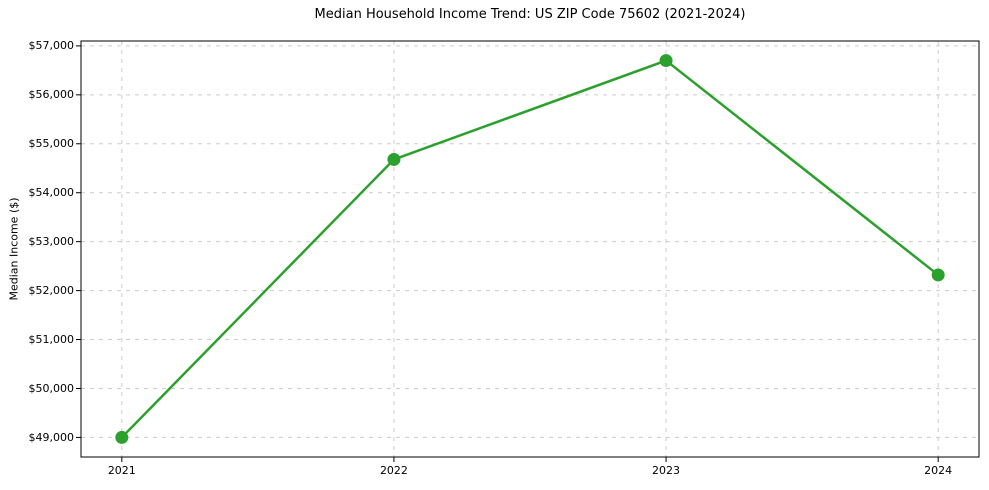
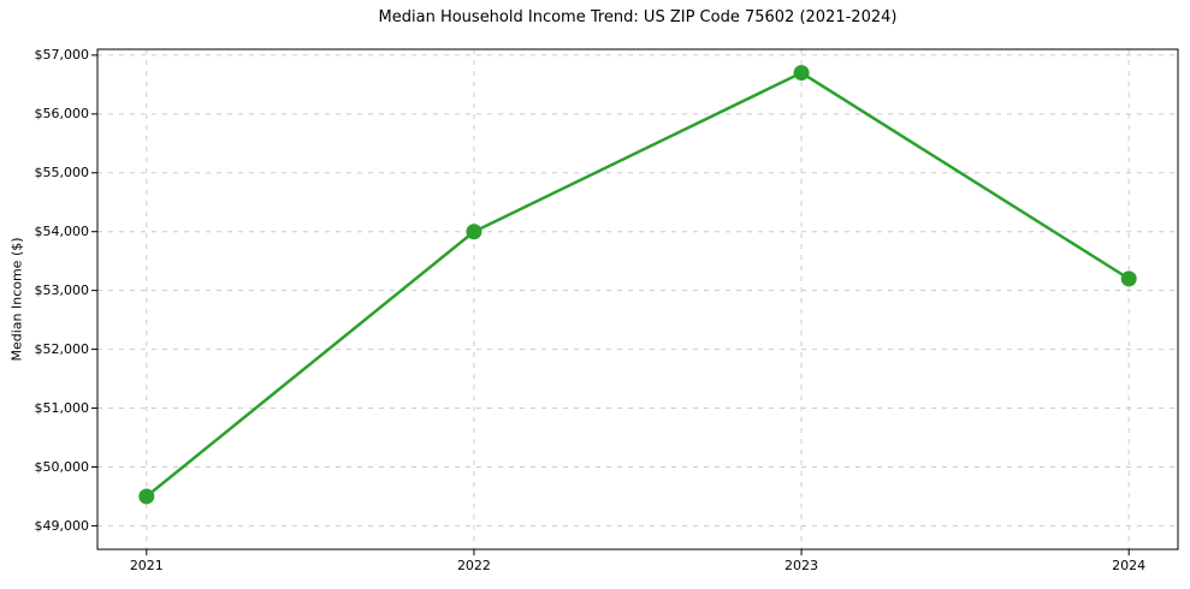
2021: $49000 -> $49500
2022: $54700 -> $54000
2024: $52300 -> $53200
